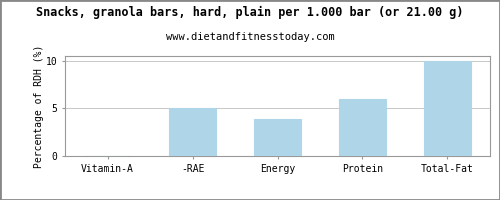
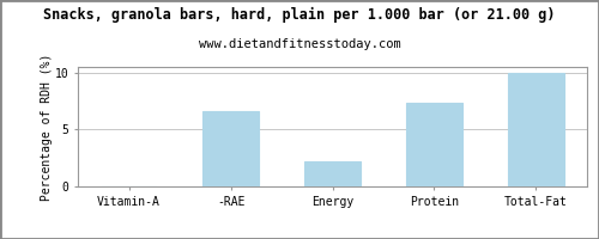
-RAE: 5.0 -> 6.6
Energy: 3.9 -> 2.2
Protein: 6.0 -> 7.4
